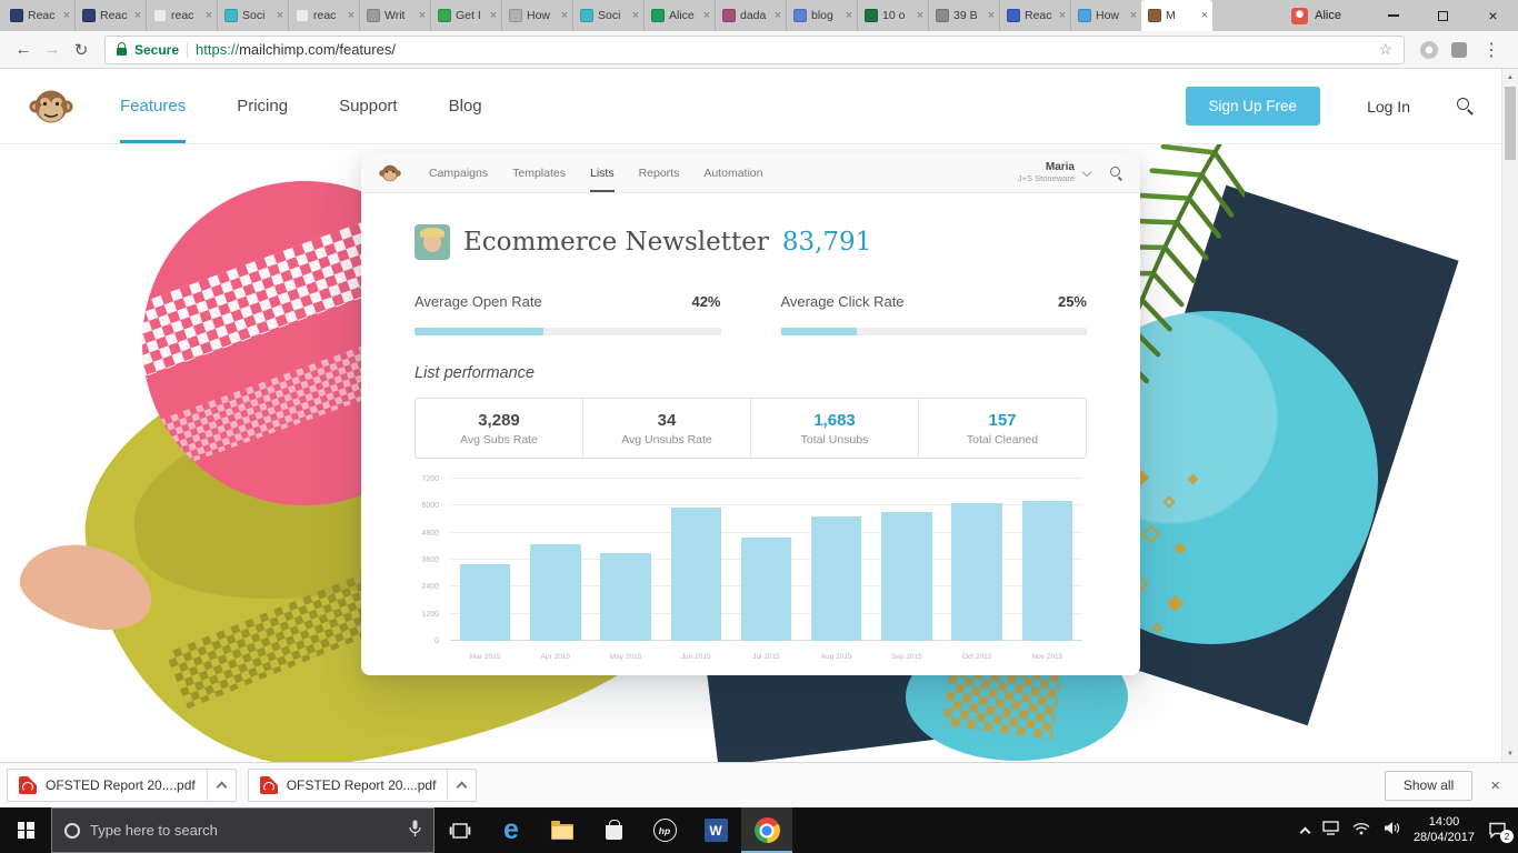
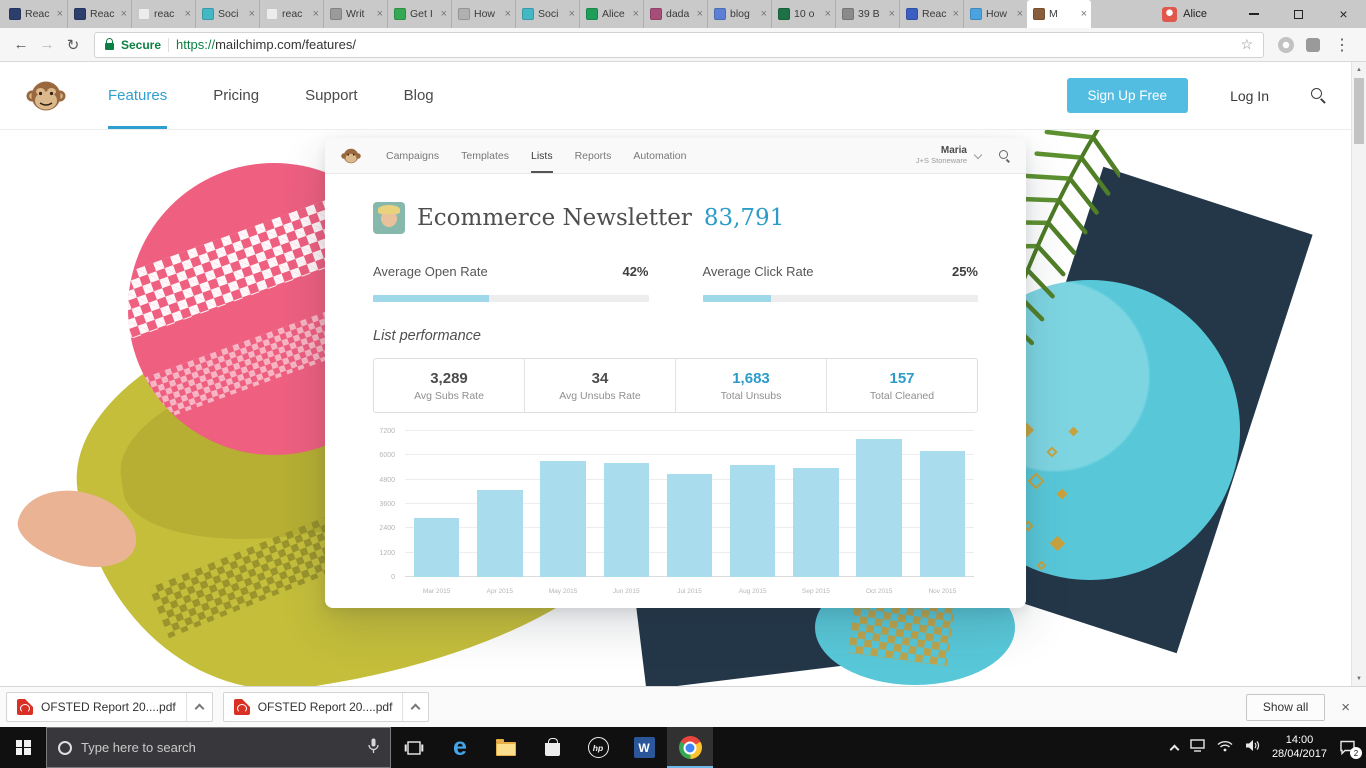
Mar 2015: 3400 -> 2900
May 2015: 3900 -> 5700
Jun 2015: 5900 -> 5600
Jul 2015: 4600 -> 5100
Sep 2015: 5700 -> 5400
Oct 2015: 6100 -> 6800
